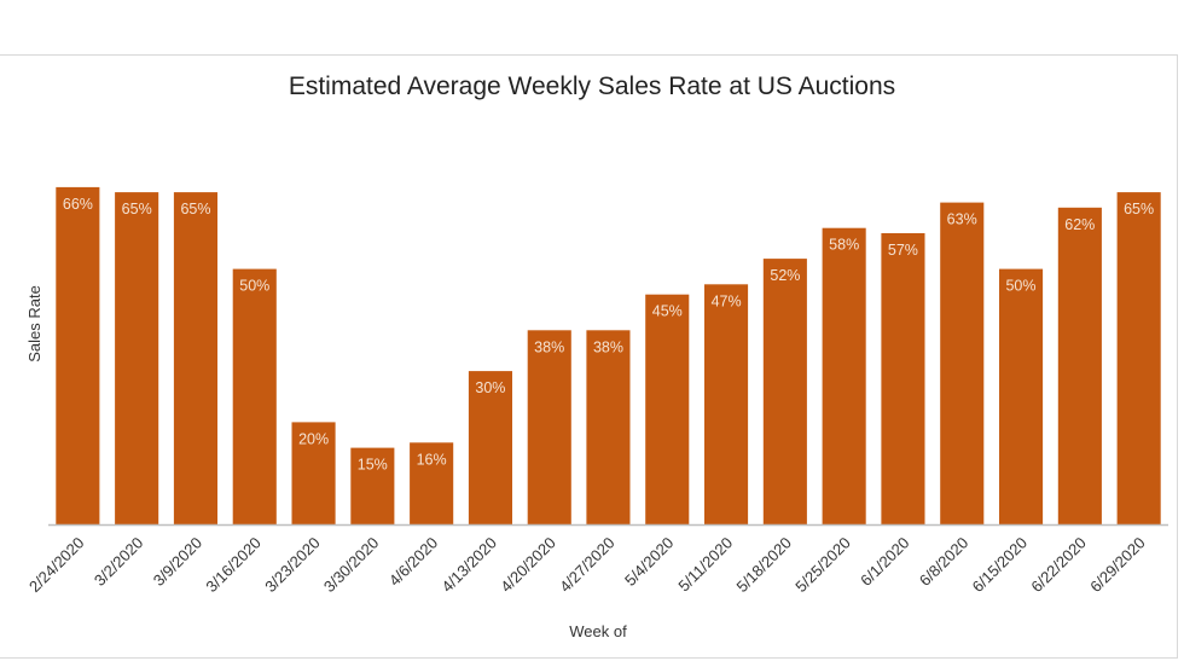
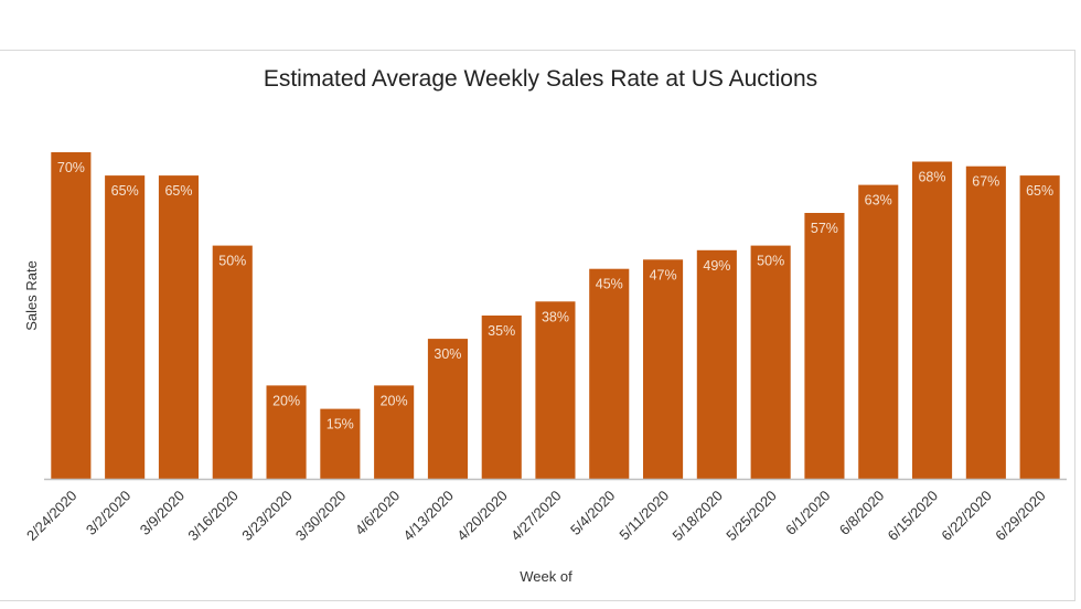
2/24/2020: 66% -> 70%
4/6/2020: 16% -> 20%
4/20/2020: 38% -> 35%
5/18/2020: 52% -> 49%
5/25/2020: 58% -> 50%
6/15/2020: 50% -> 68%
6/22/2020: 62% -> 67%
